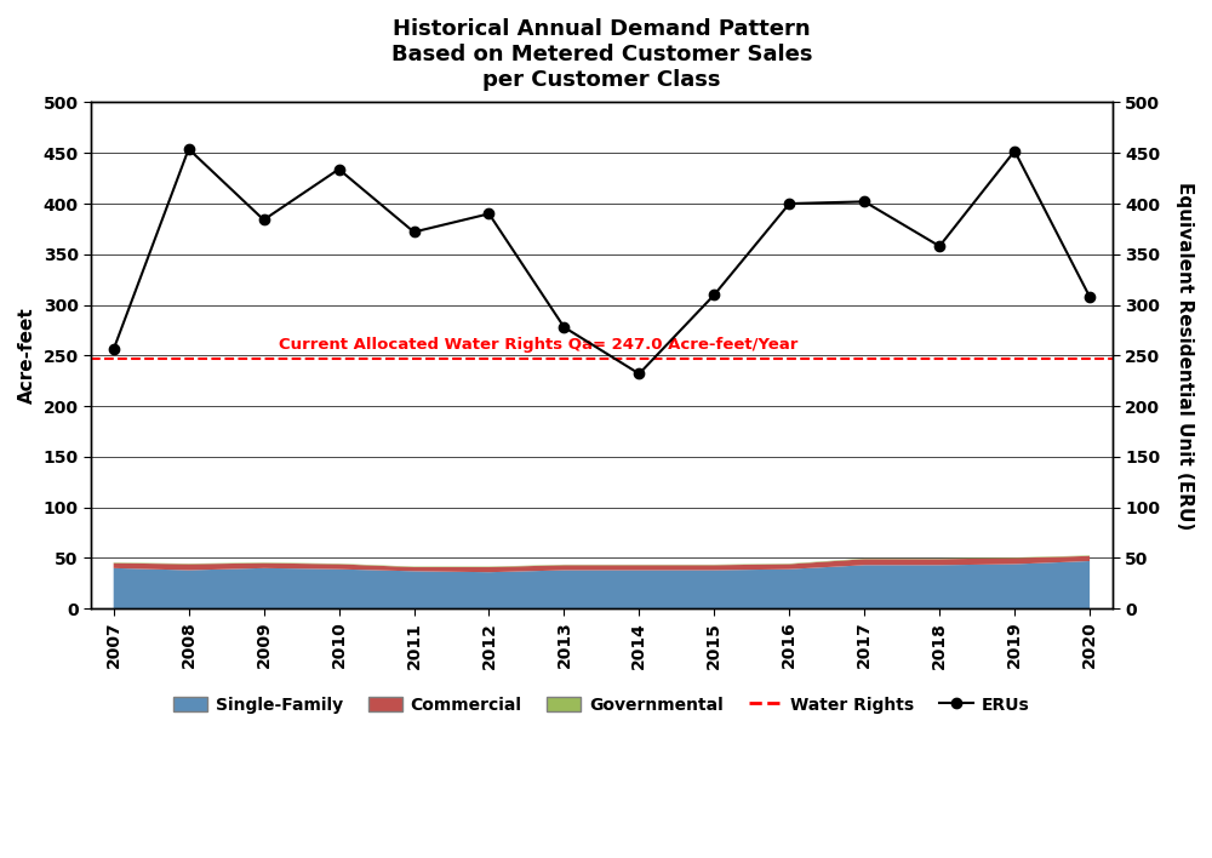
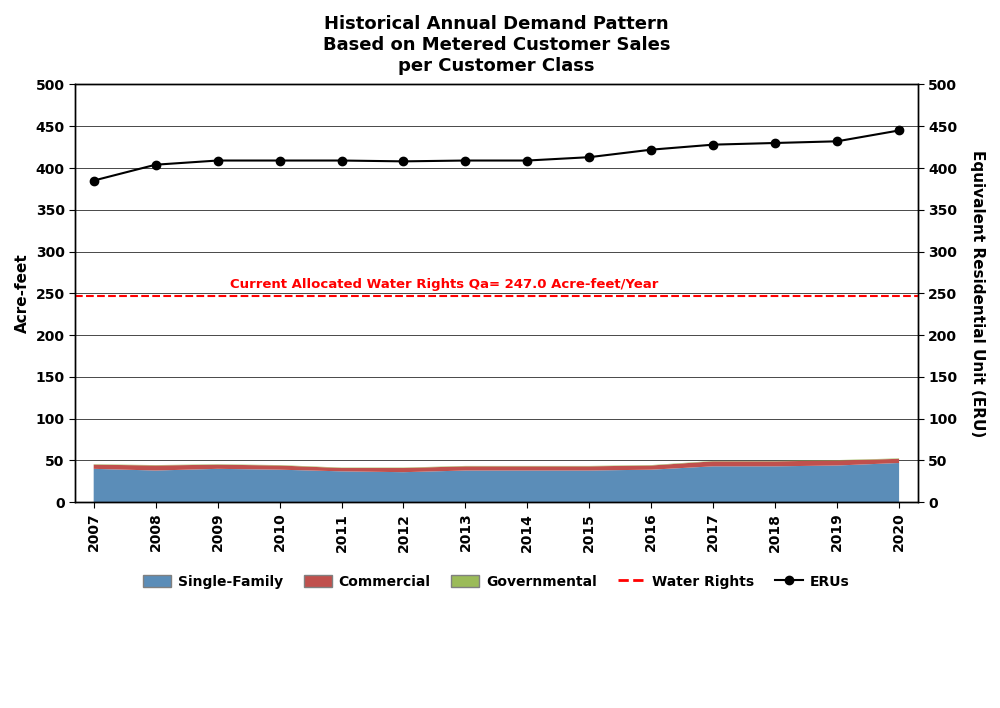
ERUs/2007: 256 -> 385
ERUs/2008: 454 -> 404
ERUs/2009: 384 -> 409
ERUs/2010: 434 -> 409
ERUs/2011: 372 -> 409
ERUs/2012: 390 -> 408
ERUs/2013: 278 -> 409
ERUs/2014: 232 -> 409
ERUs/2015: 310 -> 413
ERUs/2016: 400 -> 422
ERUs/2017: 402 -> 428
ERUs/2018: 358 -> 430
ERUs/2019: 452 -> 432
ERUs/2020: 308 -> 445
